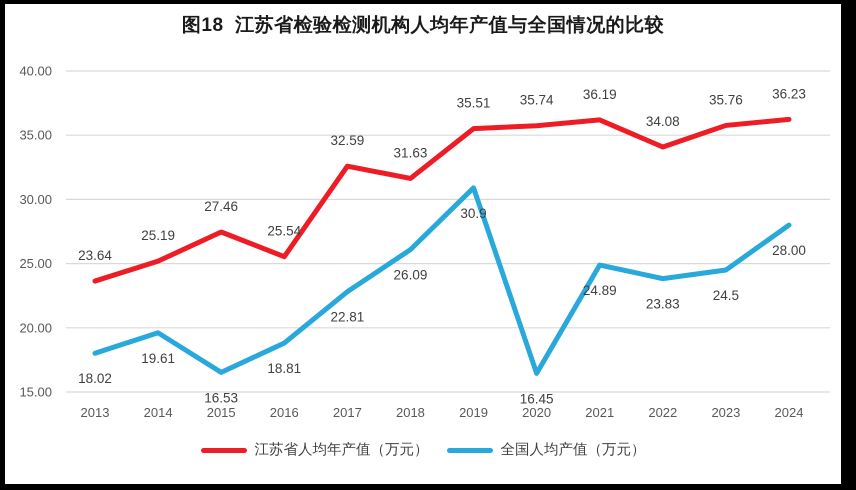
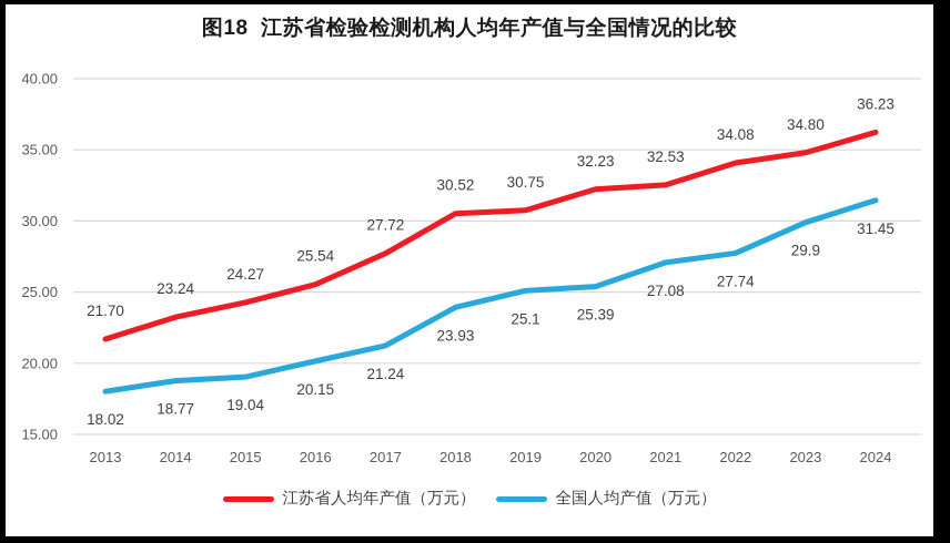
江苏省人均年产值（万元）/2013: 23.64 -> 21.70
江苏省人均年产值（万元）/2014: 25.19 -> 23.24
全国人均产值（万元）/2014: 19.61 -> 18.77
江苏省人均年产值（万元）/2015: 27.46 -> 24.27
全国人均产值（万元）/2015: 16.53 -> 19.04
全国人均产值（万元）/2016: 18.81 -> 20.15
江苏省人均年产值（万元）/2017: 32.59 -> 27.72
全国人均产值（万元）/2017: 22.81 -> 21.24
江苏省人均年产值（万元）/2018: 31.63 -> 30.52
全国人均产值（万元）/2018: 26.09 -> 23.93
江苏省人均年产值（万元）/2019: 35.51 -> 30.75
全国人均产值（万元）/2019: 30.9 -> 25.1
江苏省人均年产值（万元）/2020: 35.74 -> 32.23
全国人均产值（万元）/2020: 16.45 -> 25.39
江苏省人均年产值（万元）/2021: 36.19 -> 32.53
全国人均产值（万元）/2021: 24.89 -> 27.08
全国人均产值（万元）/2022: 23.83 -> 27.74
江苏省人均年产值（万元）/2023: 35.76 -> 34.80
全国人均产值（万元）/2023: 24.5 -> 29.9
全国人均产值（万元）/2024: 28.00 -> 31.45
